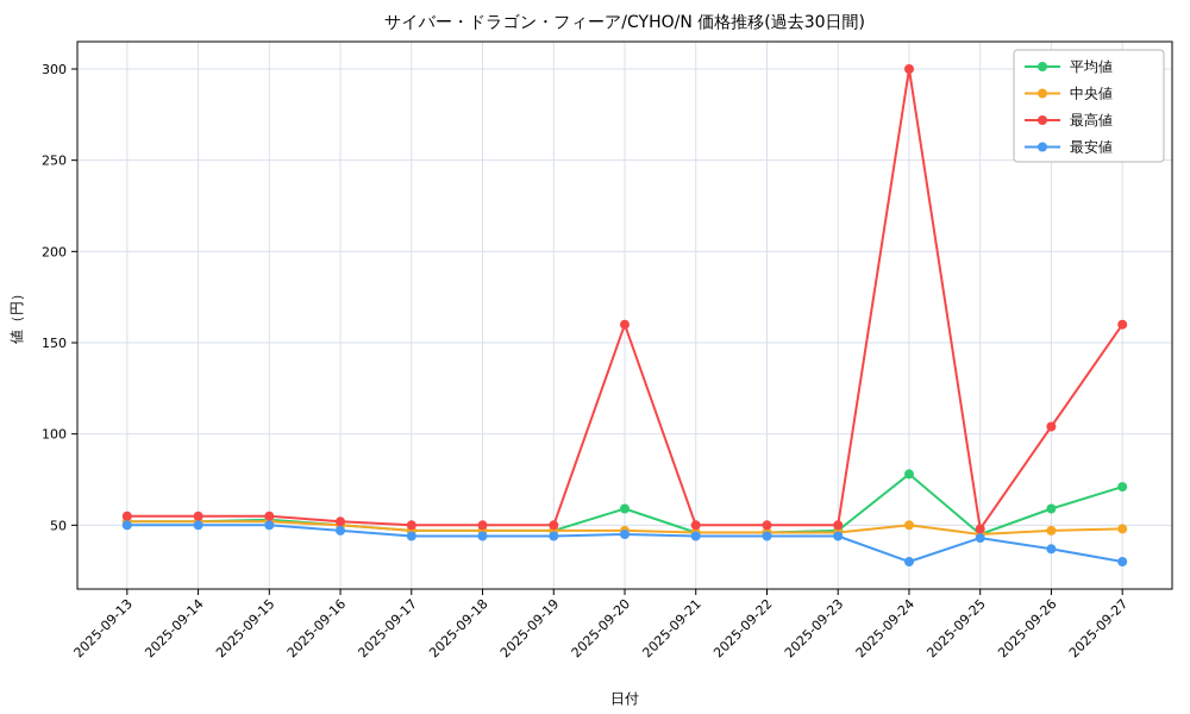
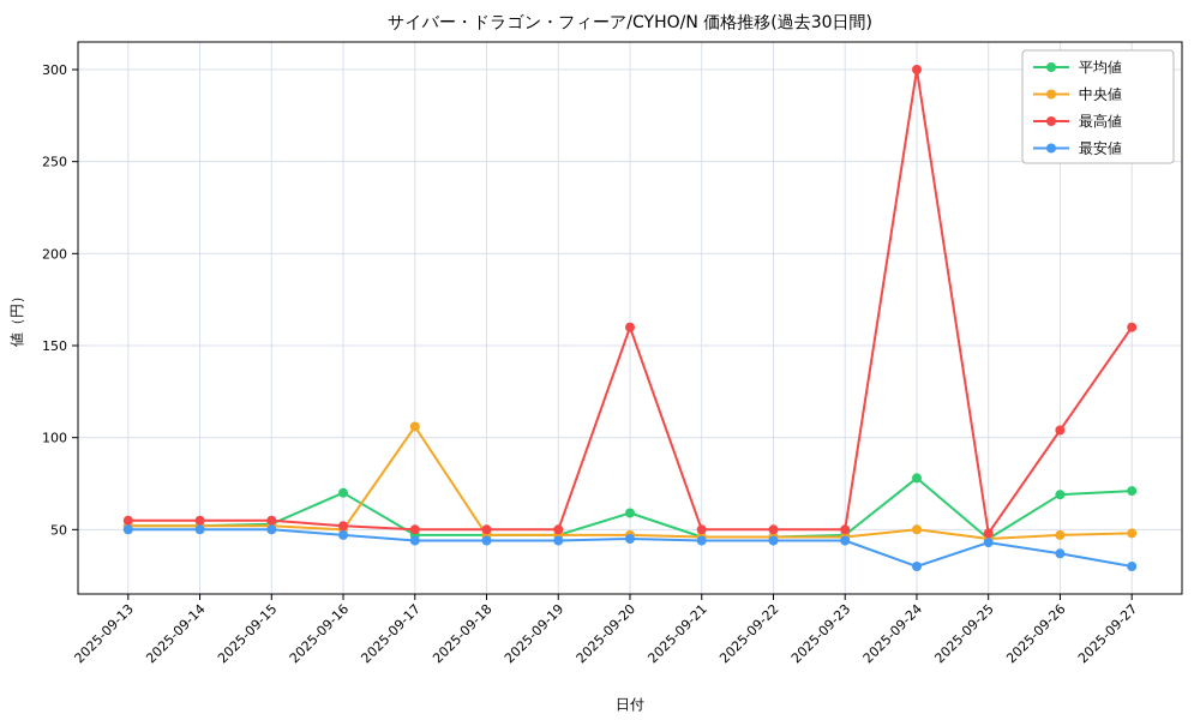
平均値/2025-09-16: 50 -> 70
中央値/2025-09-17: 47 -> 106
平均値/2025-09-26: 59 -> 69
